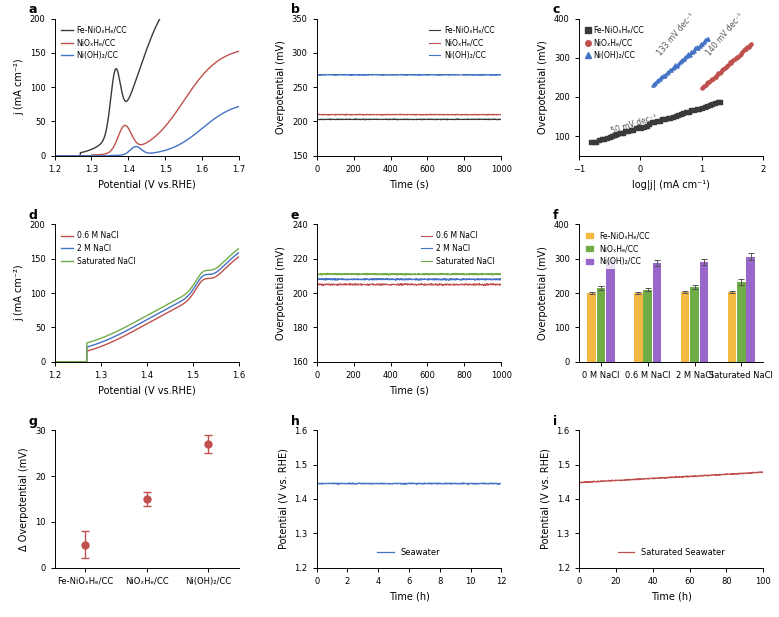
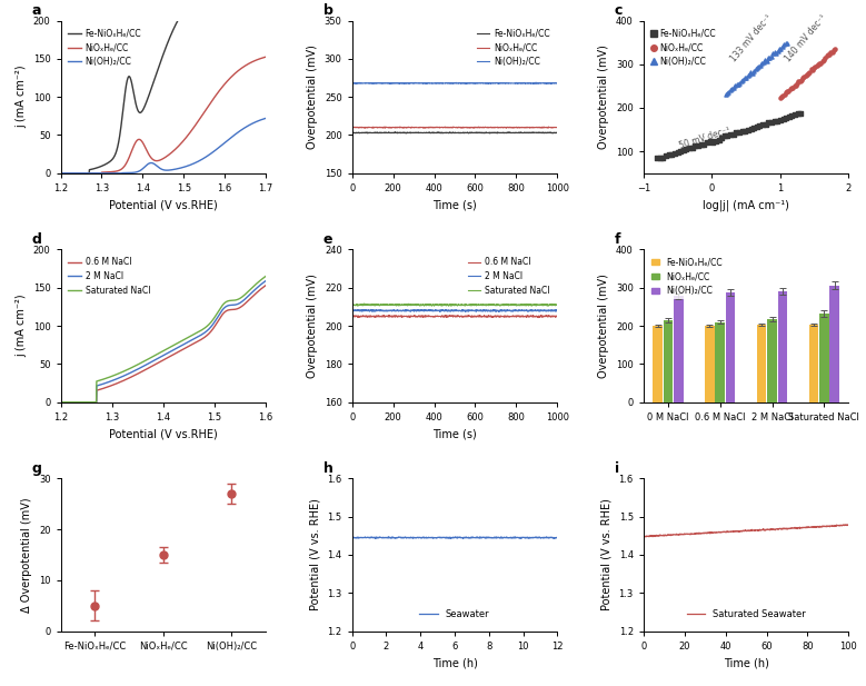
Ni(OH)₂/CC/0 M NaCl: 295 -> 278
